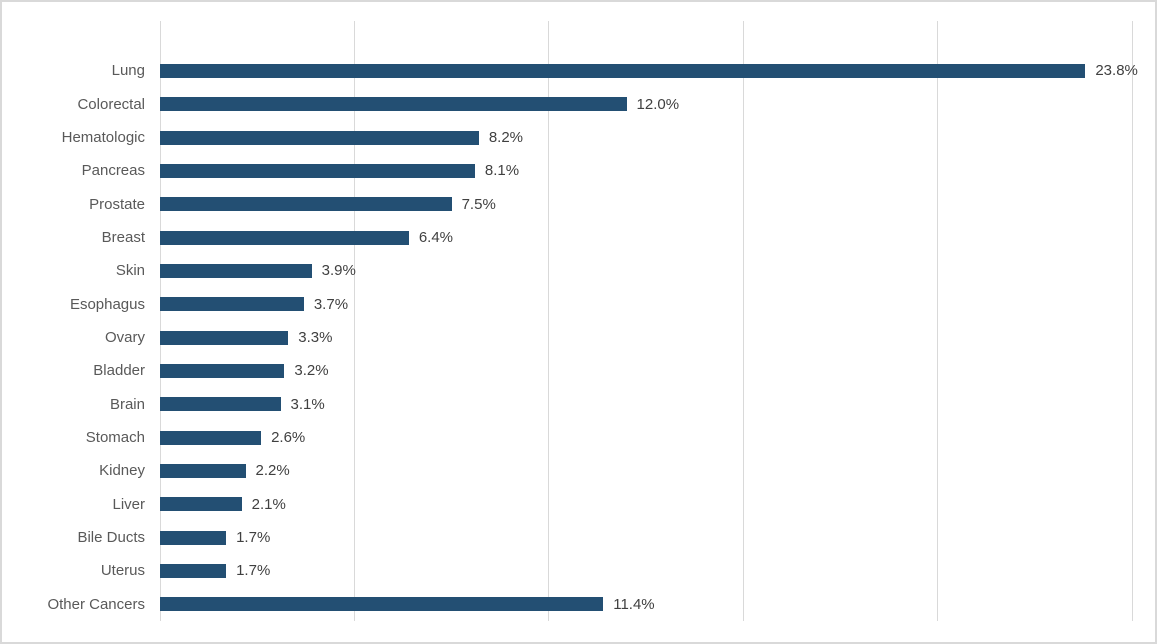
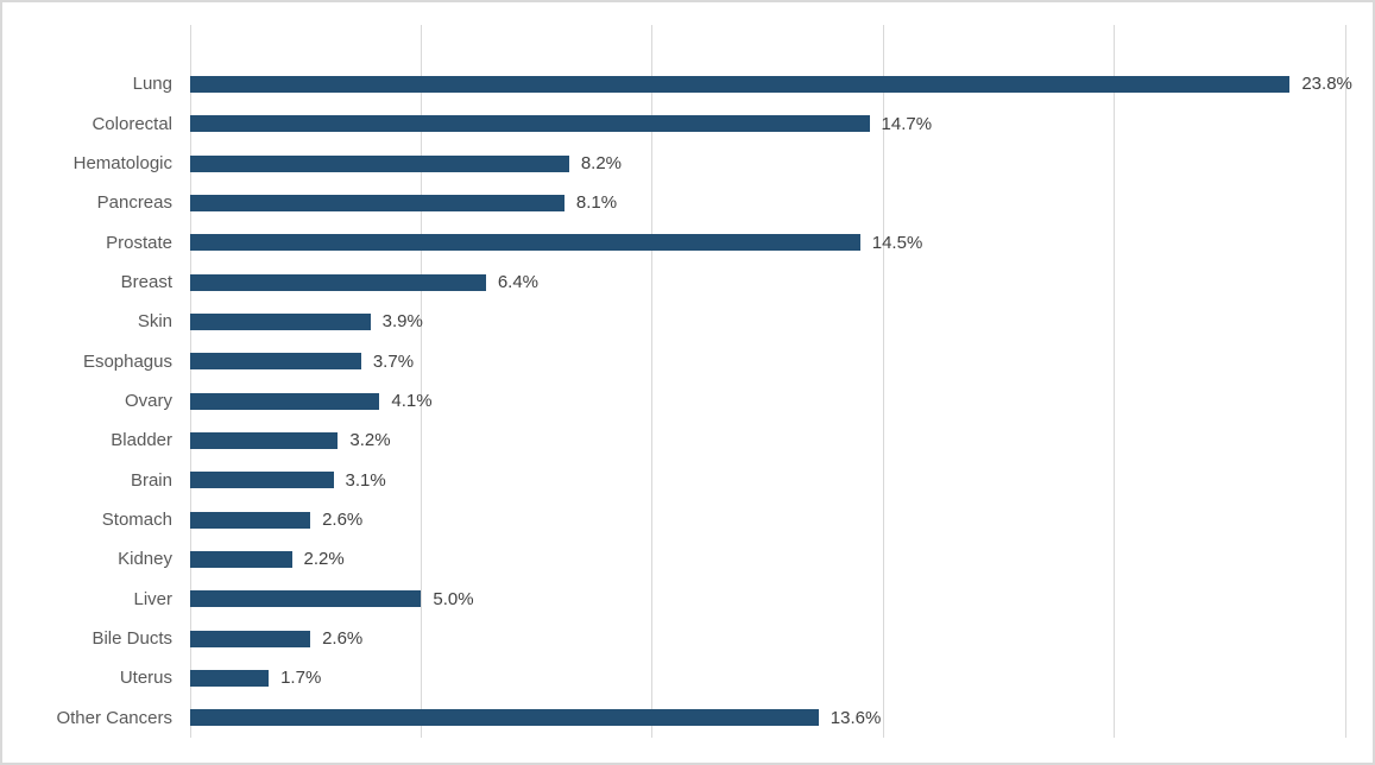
Colorectal: 12.0% -> 14.7%
Prostate: 7.5% -> 14.5%
Ovary: 3.3% -> 4.1%
Liver: 2.1% -> 5.0%
Bile Ducts: 1.7% -> 2.6%
Other Cancers: 11.4% -> 13.6%
